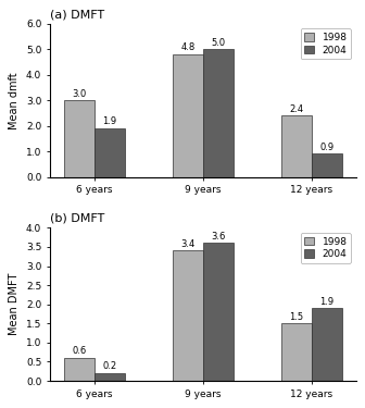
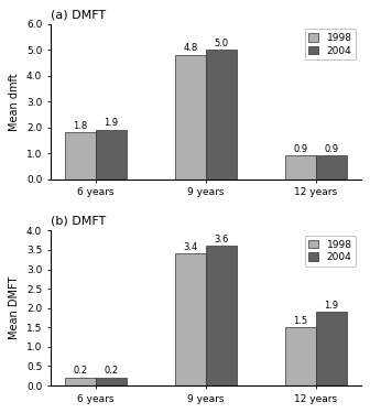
(a) DMFT/1998/6 years: 3.0 -> 1.8
(a) DMFT/1998/12 years: 2.4 -> 0.9
(b) DMFT/1998/6 years: 0.6 -> 0.2
